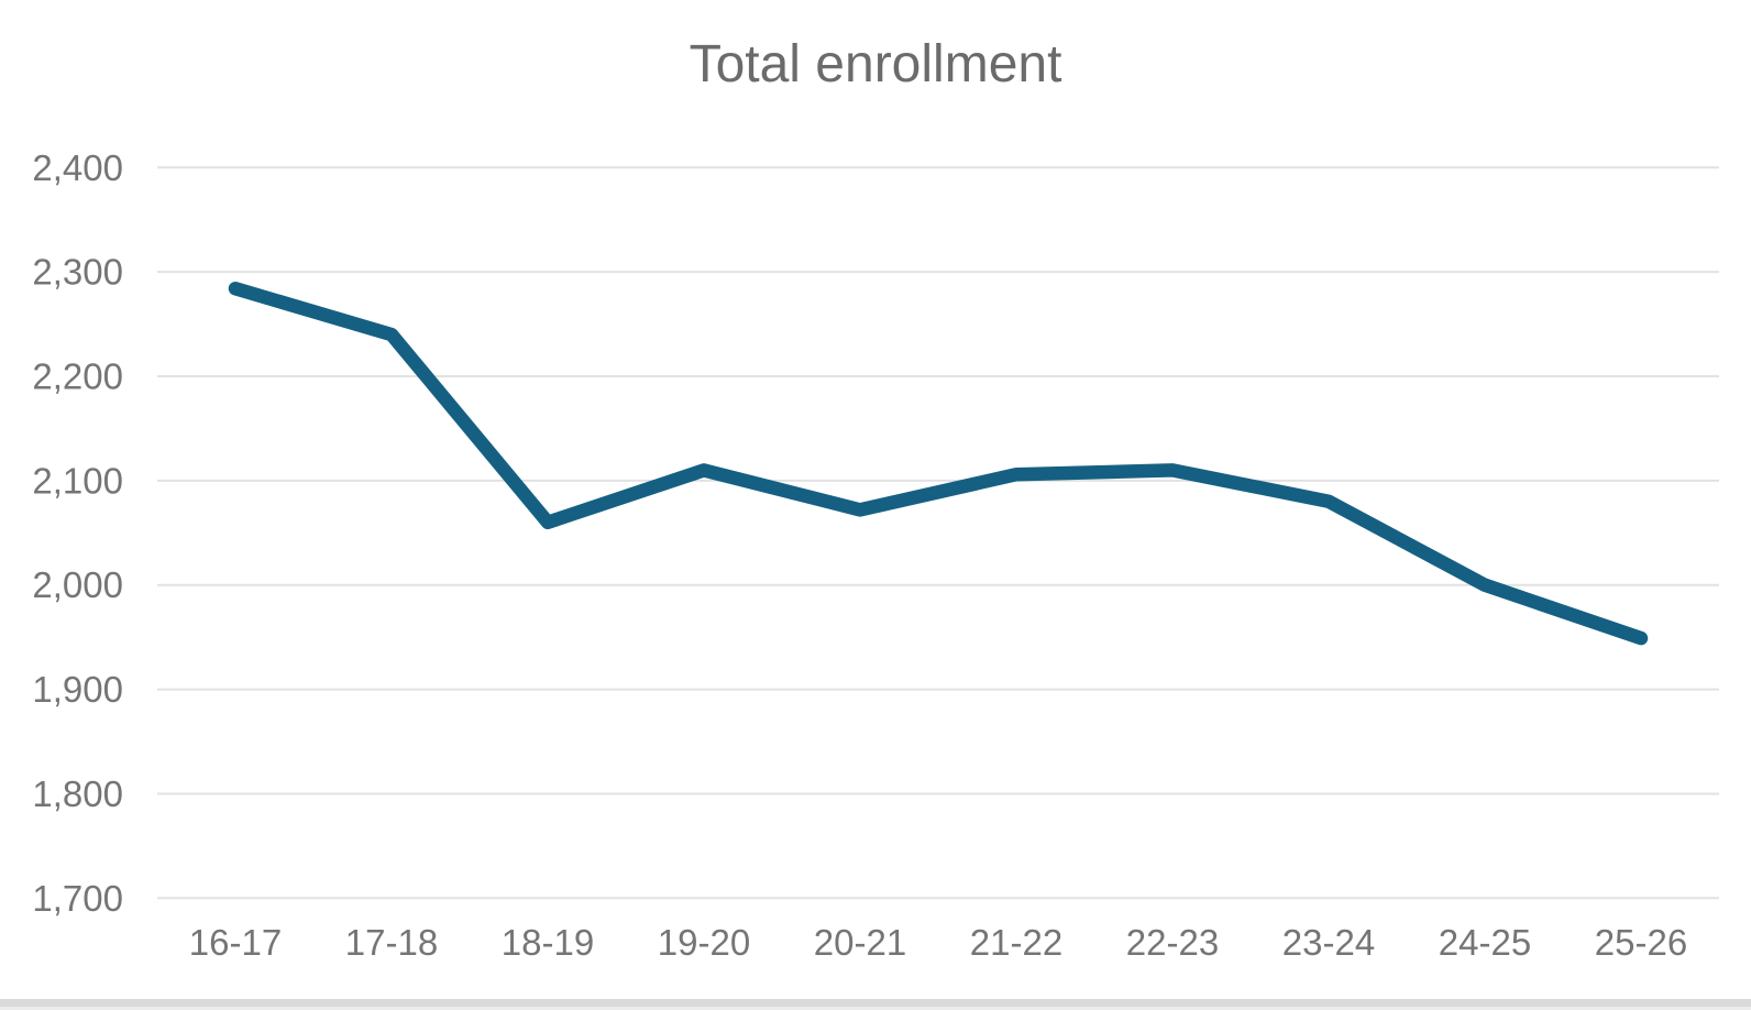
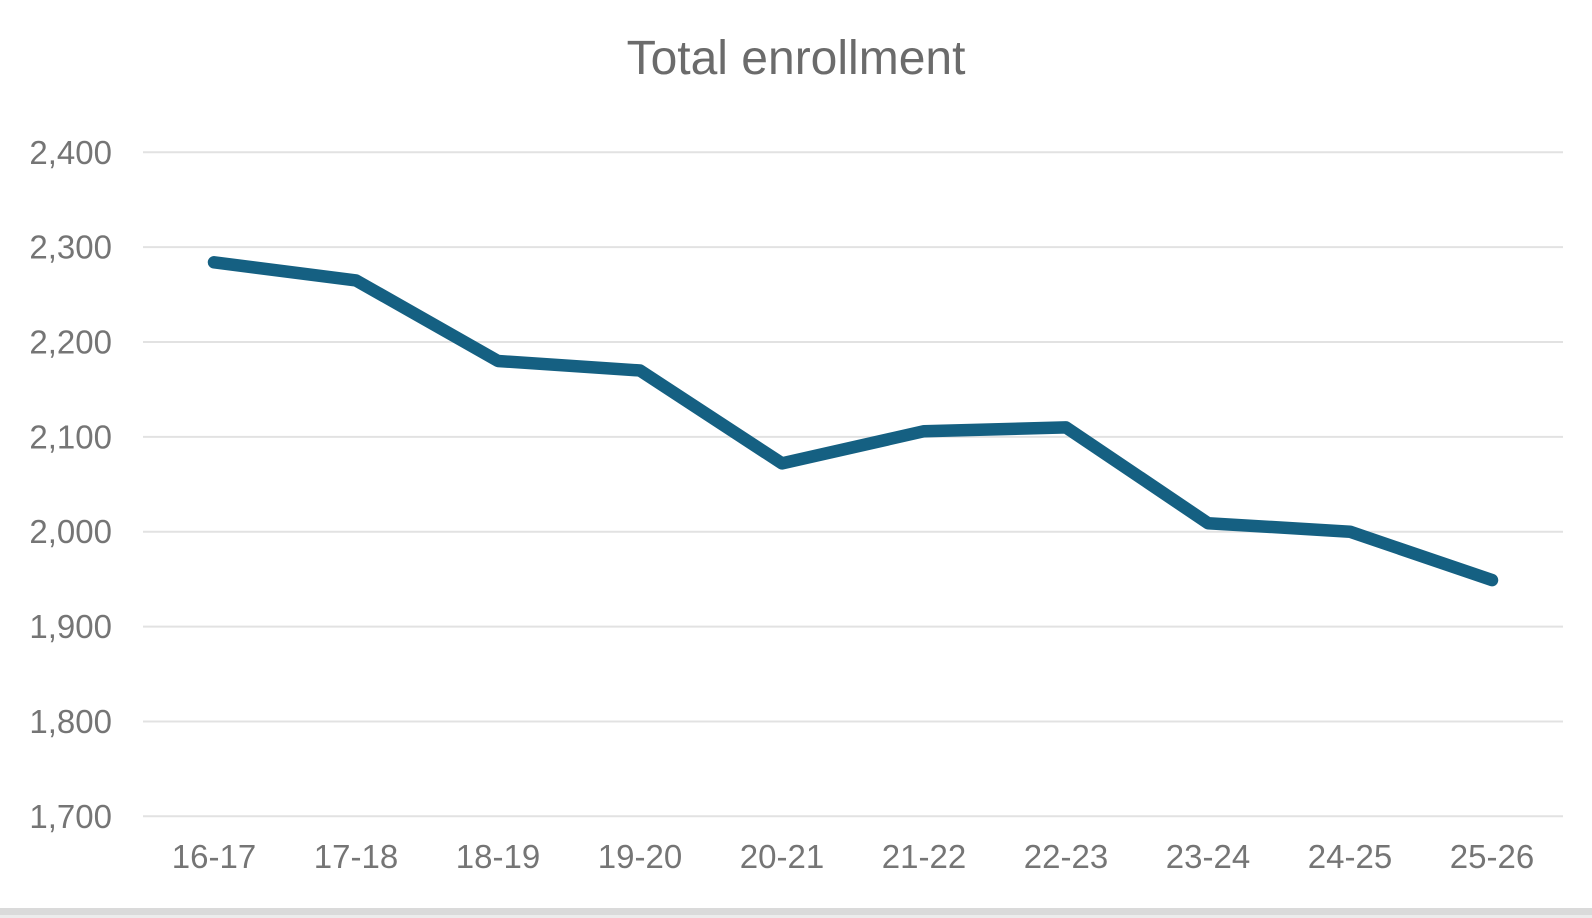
17-18: 2240 -> 2260
18-19: 2060 -> 2180
19-20: 2110 -> 2170
23-24: 2080 -> 2010
